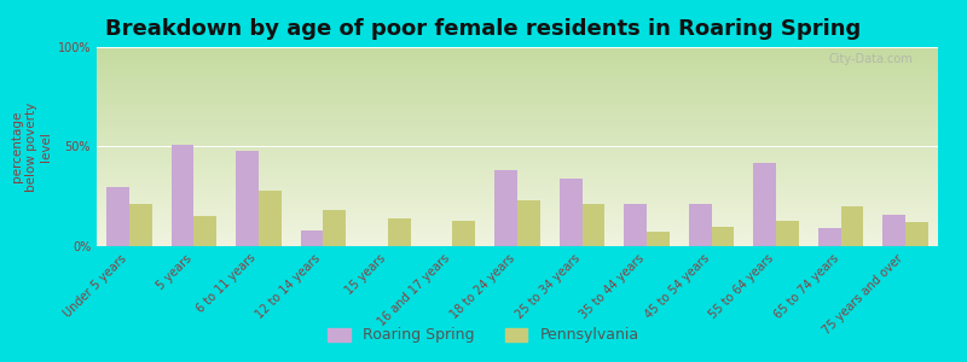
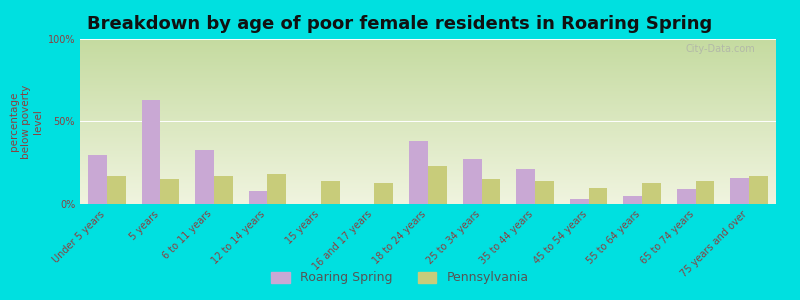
Pennsylvania/Under 5 years: 21% -> 17%
Roaring Spring/5 years: 51% -> 63%
Roaring Spring/6 to 11 years: 48% -> 33%
Pennsylvania/6 to 11 years: 28% -> 17%
Roaring Spring/25 to 34 years: 34% -> 27%
Pennsylvania/25 to 34 years: 21% -> 15%
Pennsylvania/35 to 44 years: 7% -> 14%
Roaring Spring/45 to 54 years: 21% -> 3%
Roaring Spring/55 to 64 years: 42% -> 5%
Pennsylvania/65 to 74 years: 20% -> 14%
Pennsylvania/75 years and over: 12% -> 17%
